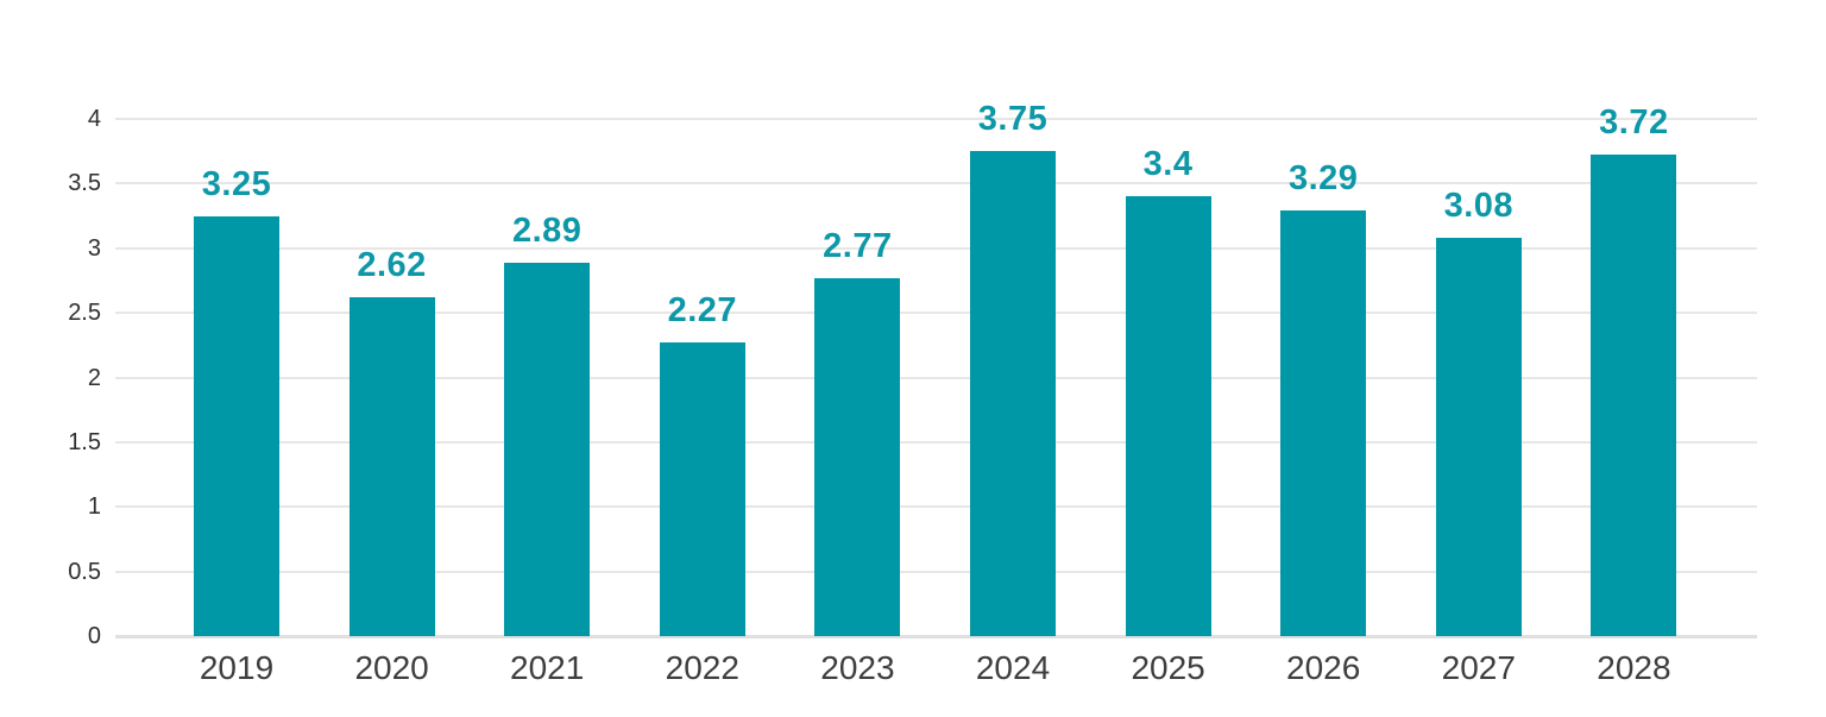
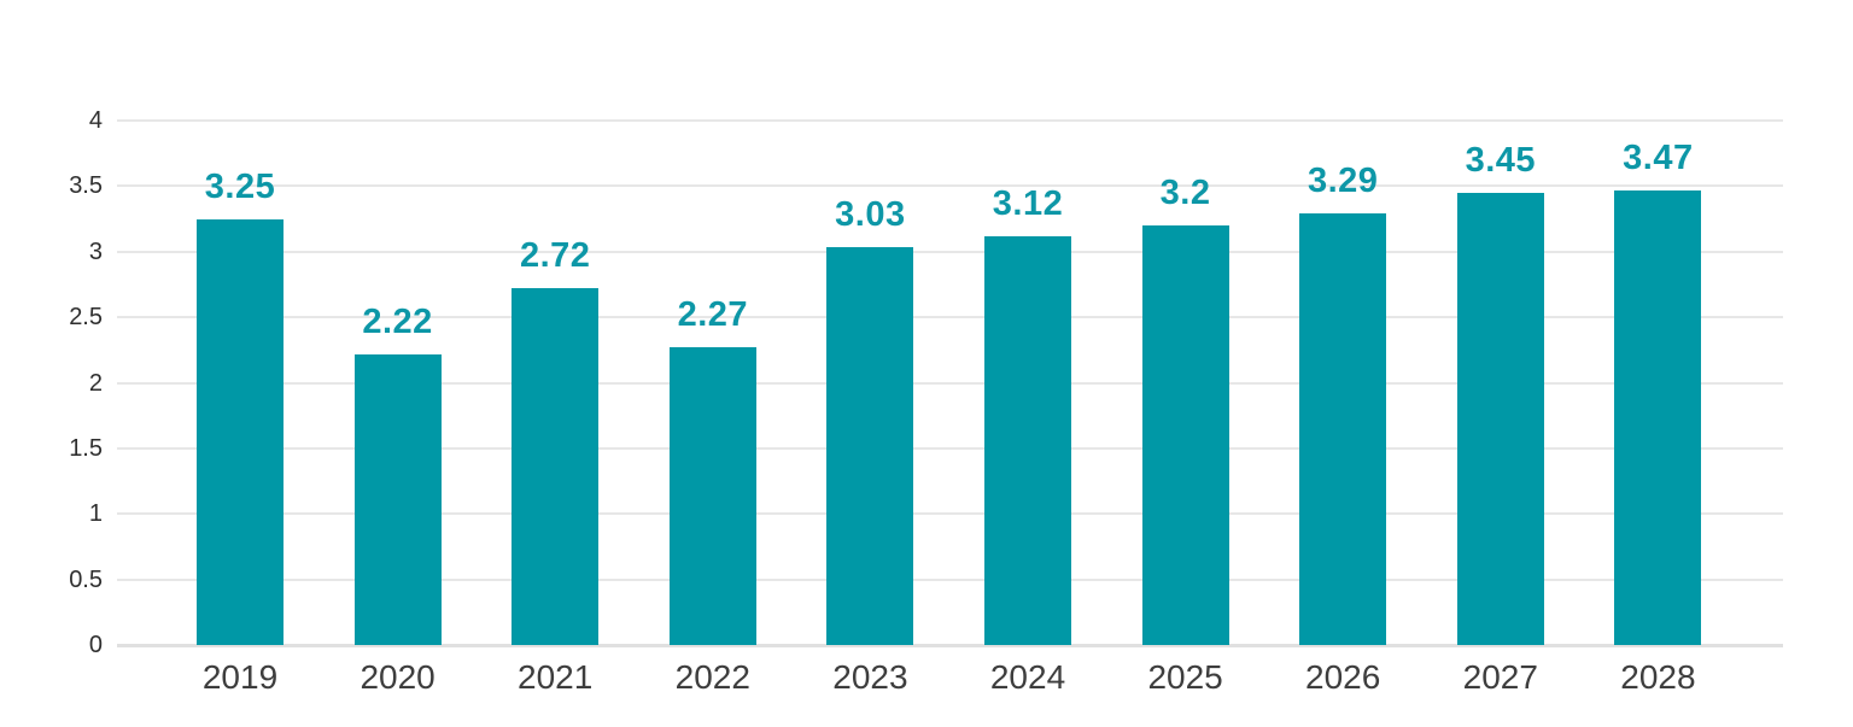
2020: 2.62 -> 2.22
2021: 2.89 -> 2.72
2023: 2.77 -> 3.03
2024: 3.75 -> 3.12
2025: 3.4 -> 3.2
2027: 3.08 -> 3.45
2028: 3.72 -> 3.47
